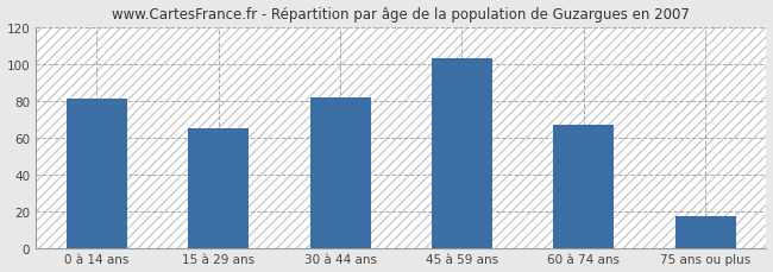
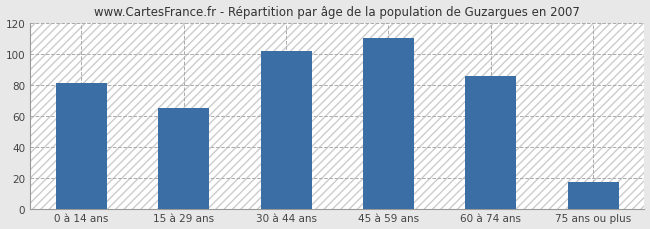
30 à 44 ans: 82 -> 102
45 à 59 ans: 103 -> 110
60 à 74 ans: 67 -> 86
